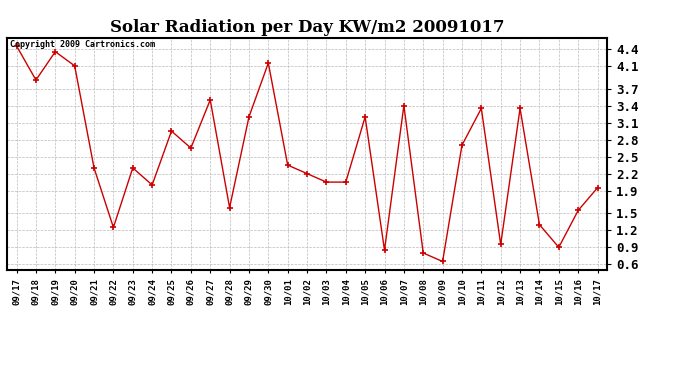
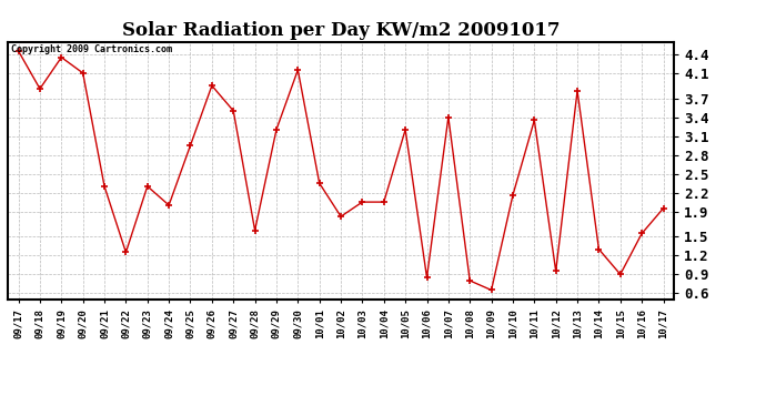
09/26: 2.65 -> 3.90
10/02: 2.20 -> 1.82
10/10: 2.70 -> 2.16
10/13: 3.35 -> 3.82
